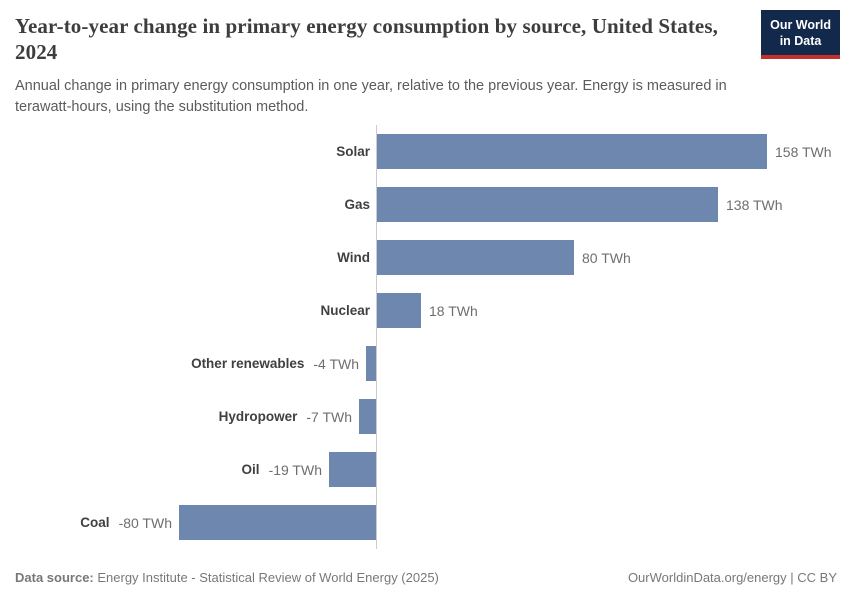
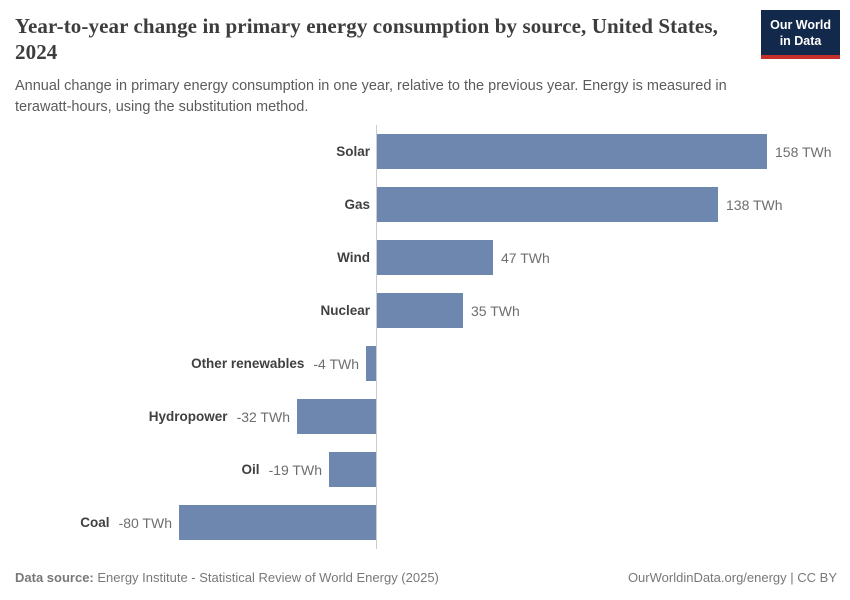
Wind: 80 -> 47
Nuclear: 18 -> 35
Hydropower: -7 -> -32
